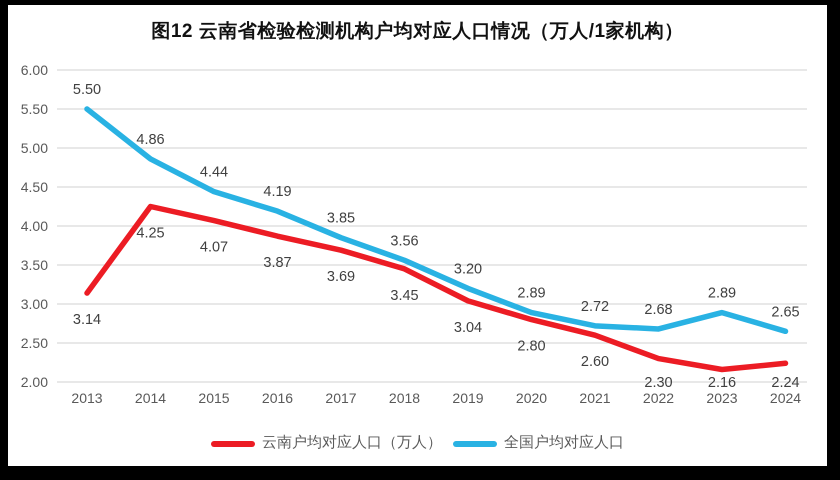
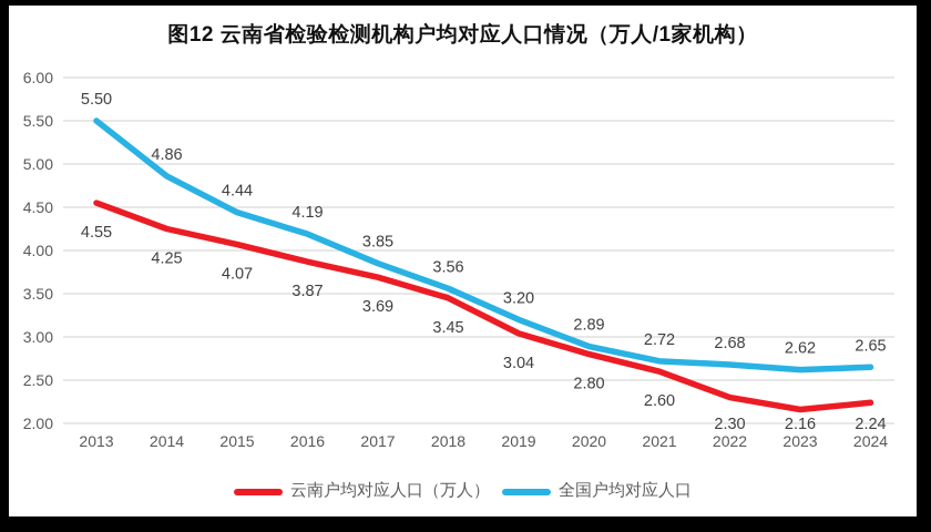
云南户均对应人口（万人）/2013: 3.14 -> 4.55
全国户均对应人口/2023: 2.89 -> 2.62
